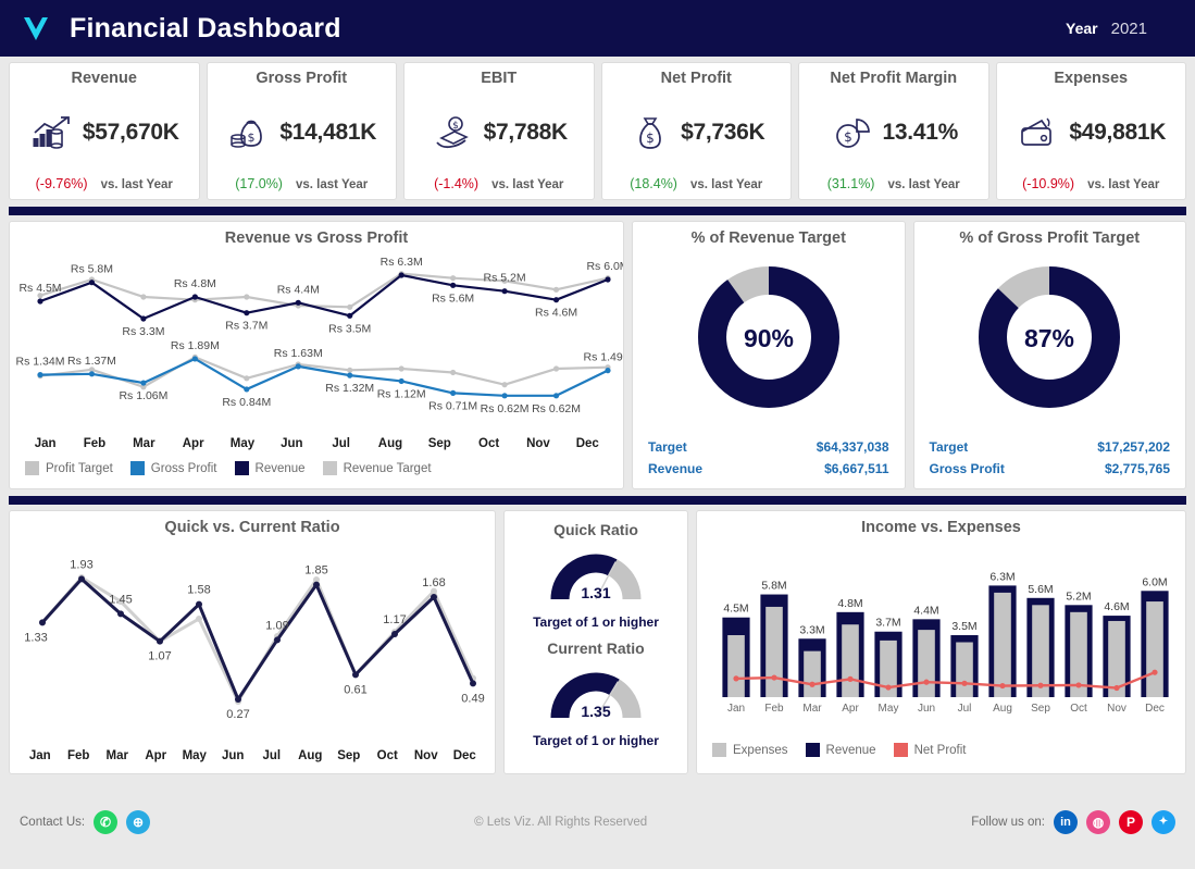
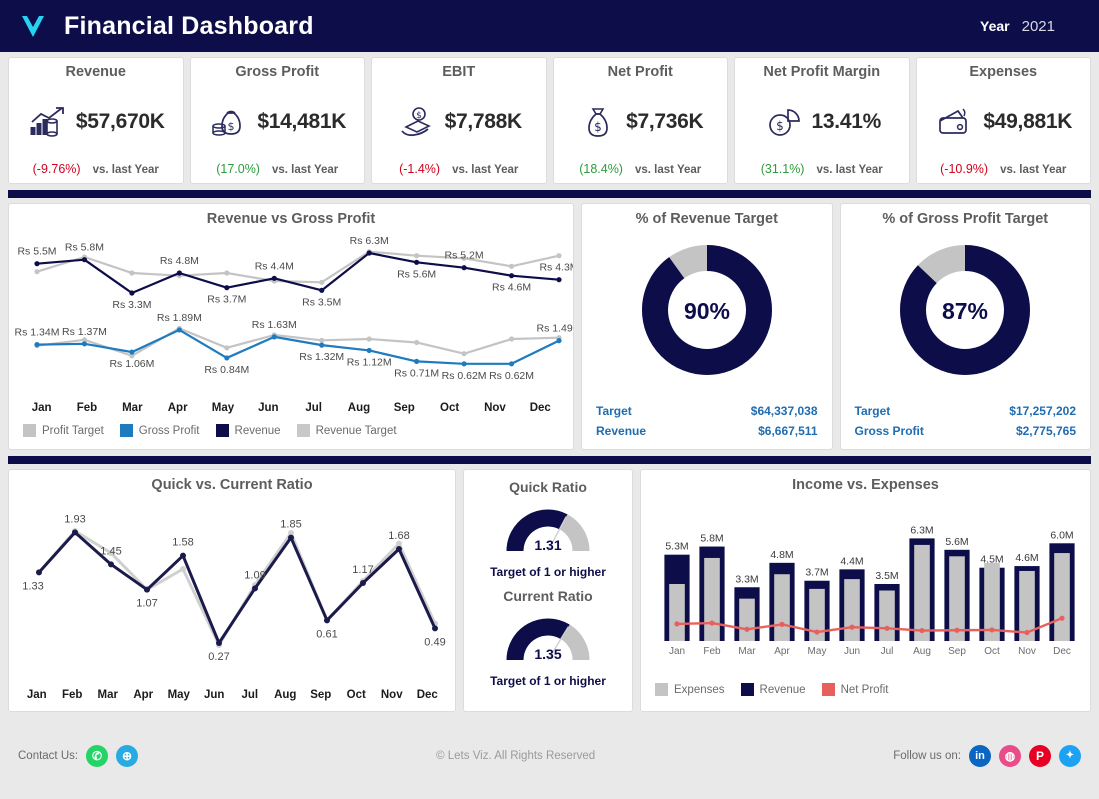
Revenue vs Gross Profit/Revenue/Jan: 4.5M -> 5.5M
Revenue vs Gross Profit/Revenue/Dec: 6.0M -> 4.3M
Income vs. Expenses/Revenue/Jan: 4.5M -> 5.3M
Income vs. Expenses/Revenue/Oct: 5.2M -> 4.5M
